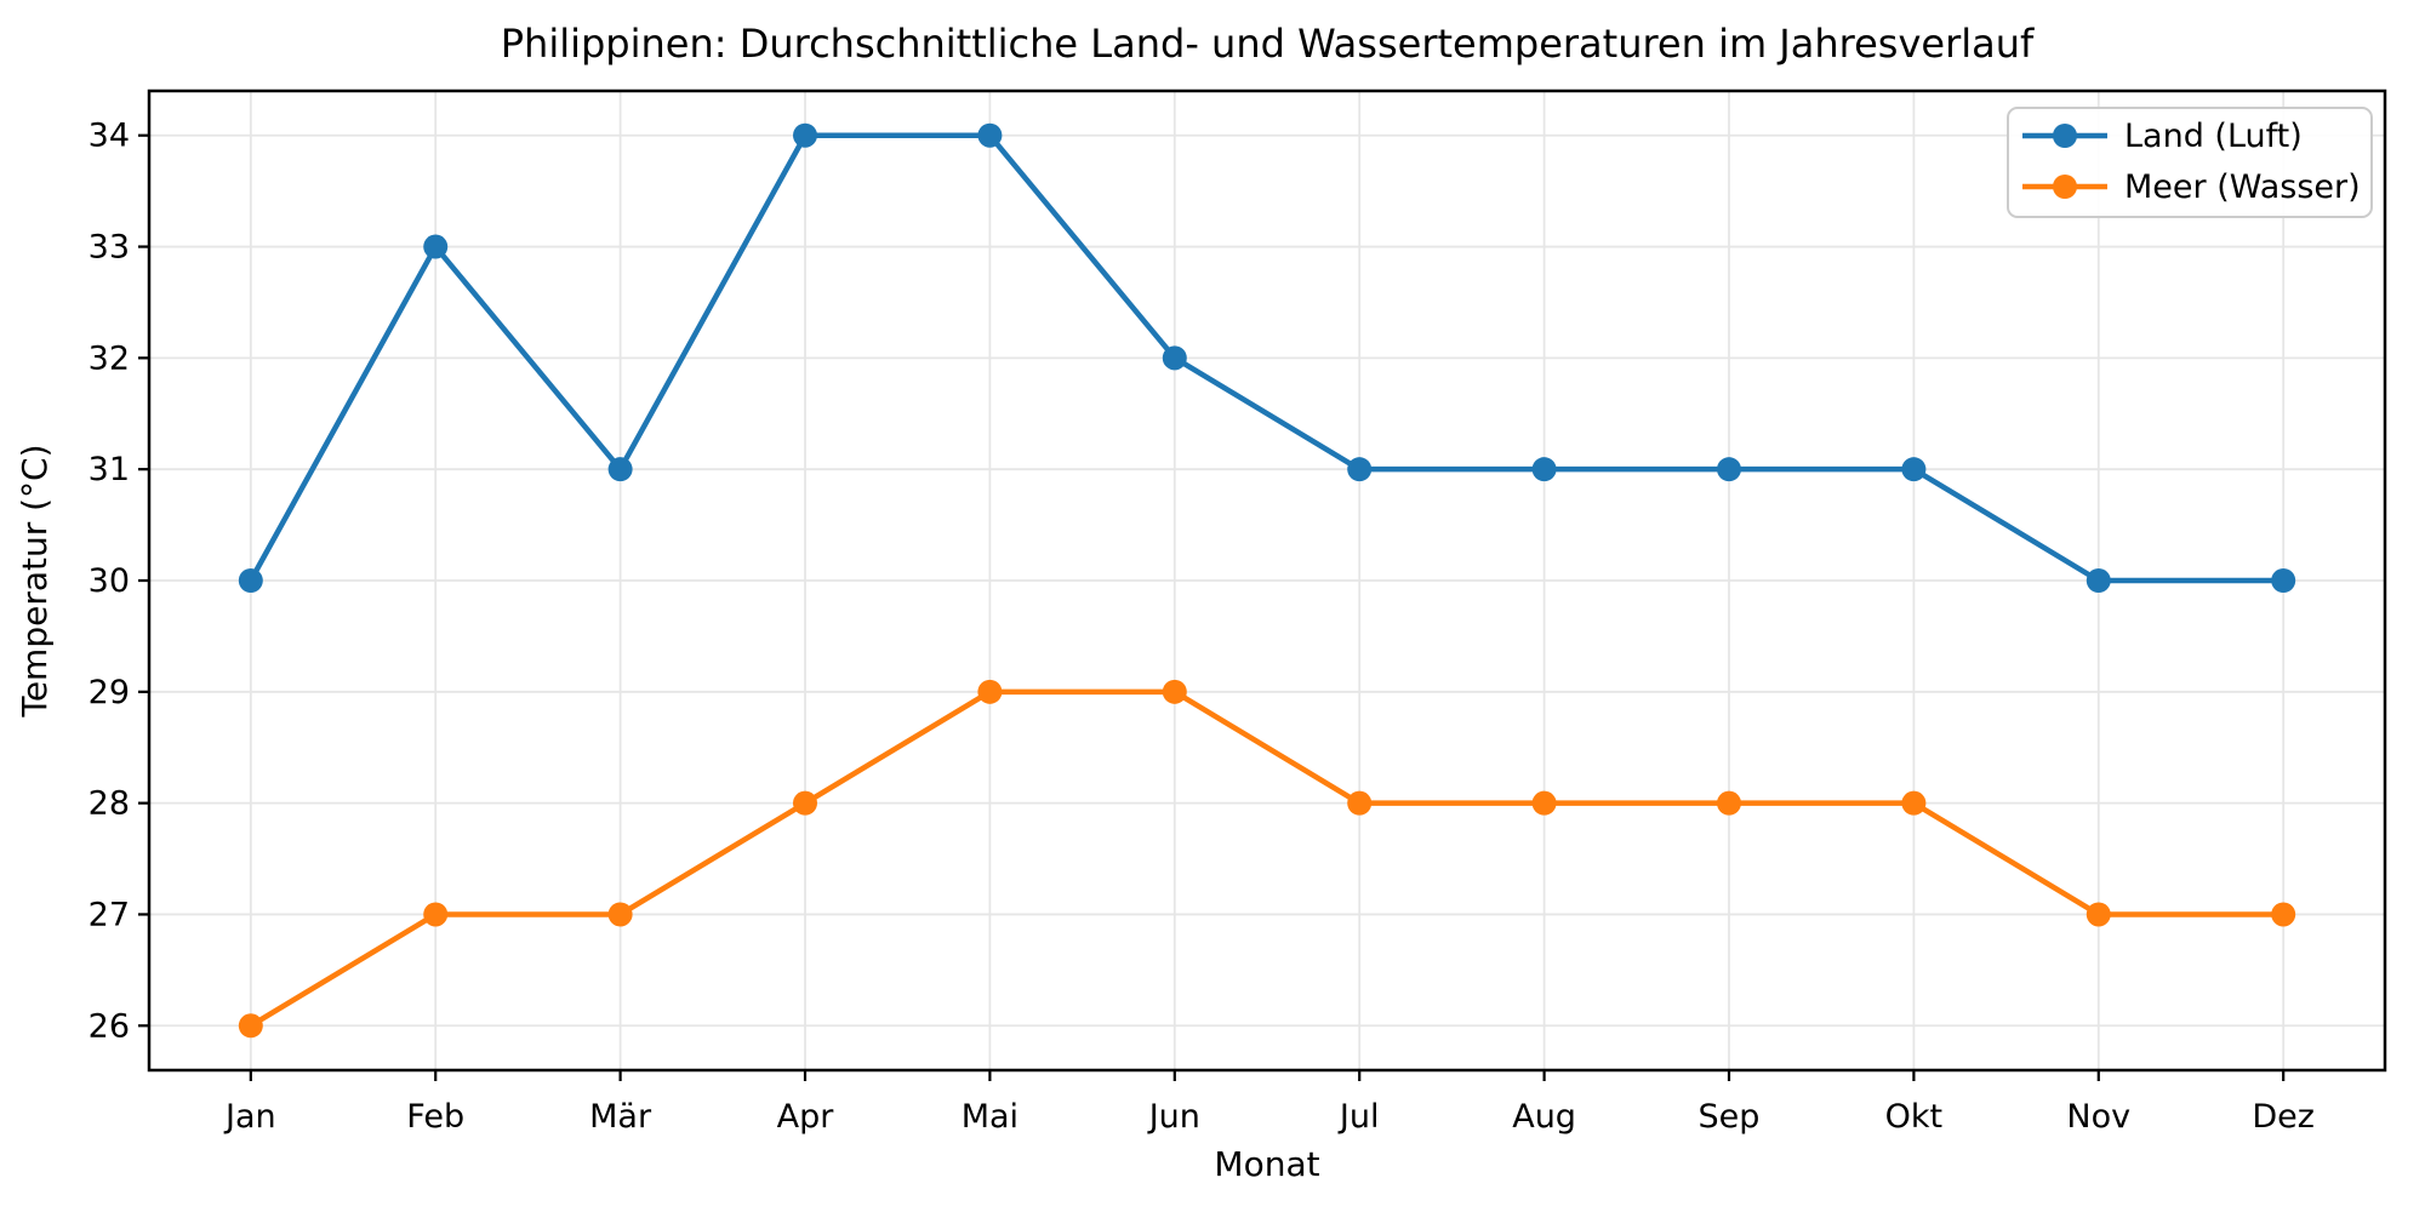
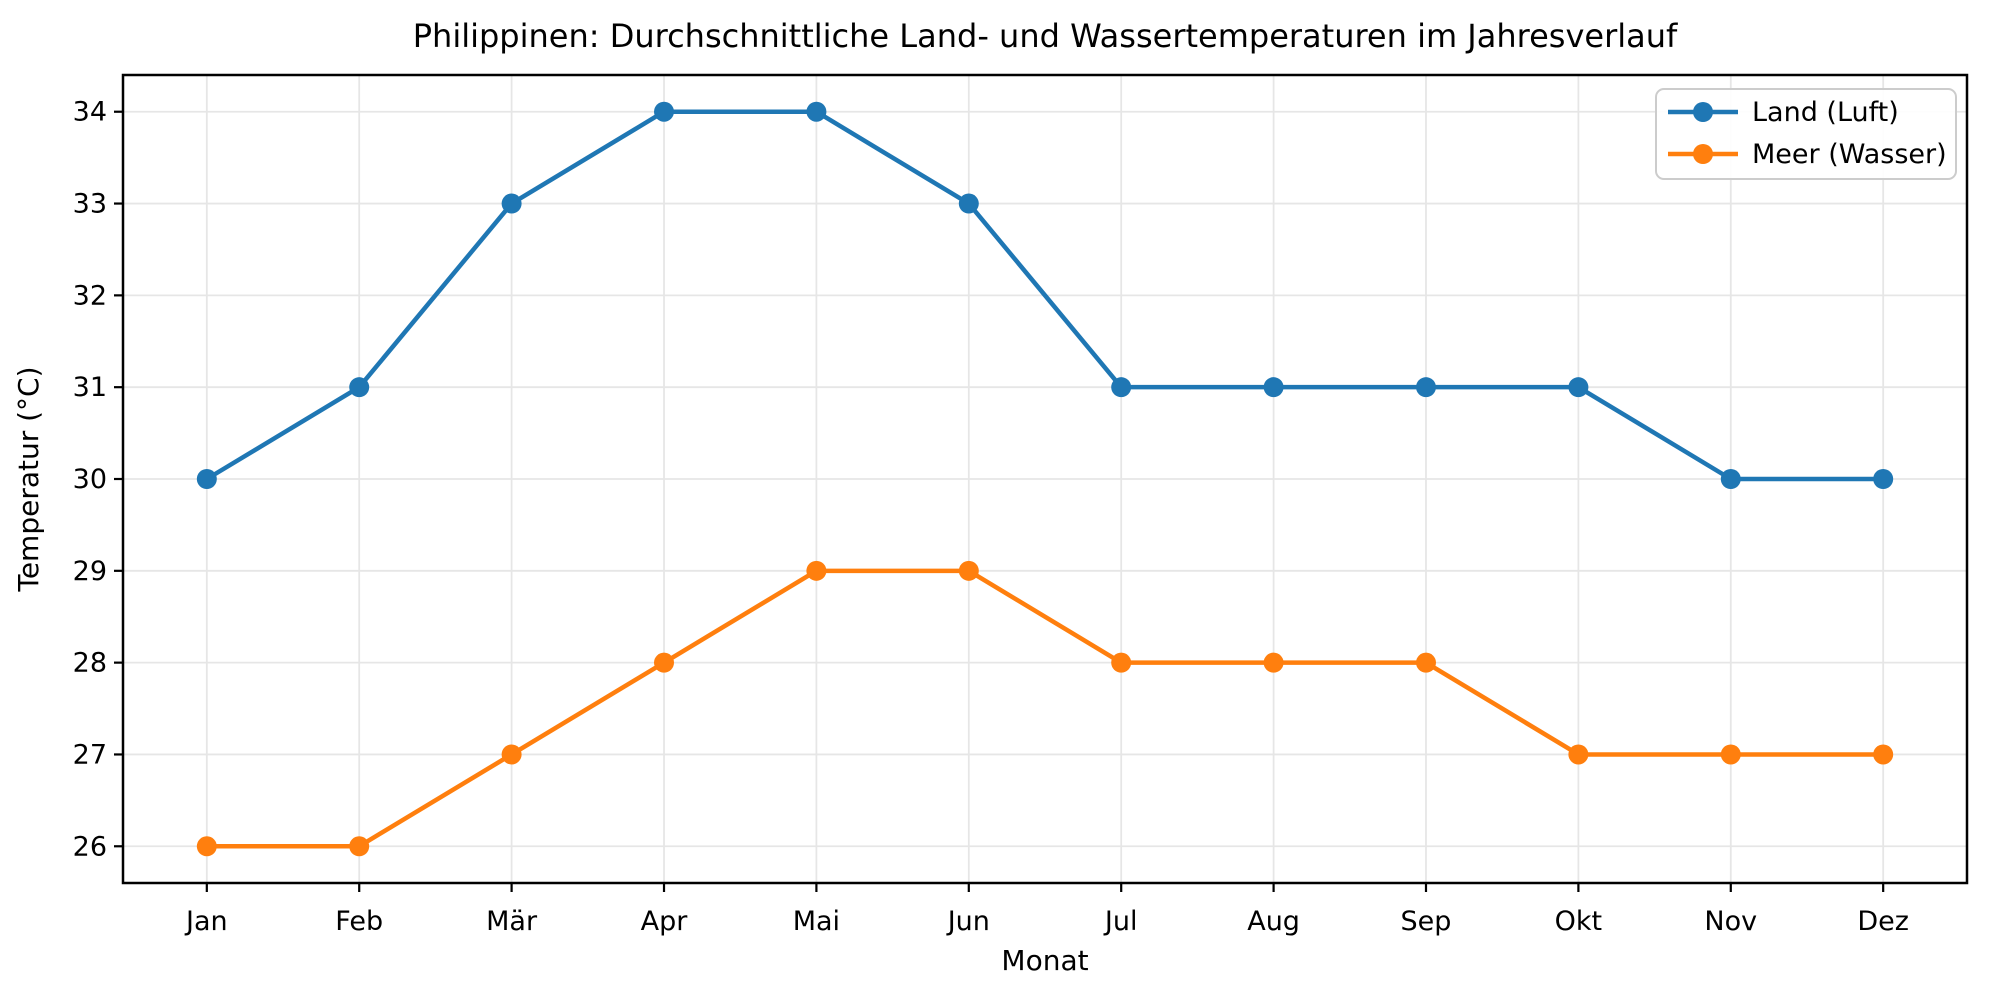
Land (Luft)/Feb: 33 -> 31
Meer (Wasser)/Feb: 27 -> 26
Land (Luft)/Mär: 31 -> 33
Land (Luft)/Jun: 32 -> 33
Meer (Wasser)/Okt: 28 -> 27
